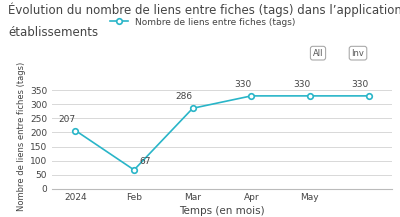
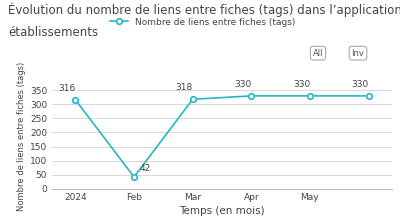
2024: 207 -> 316
Feb: 67 -> 42
Mar: 286 -> 318
